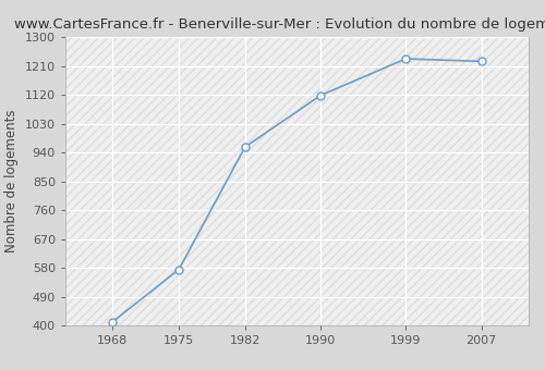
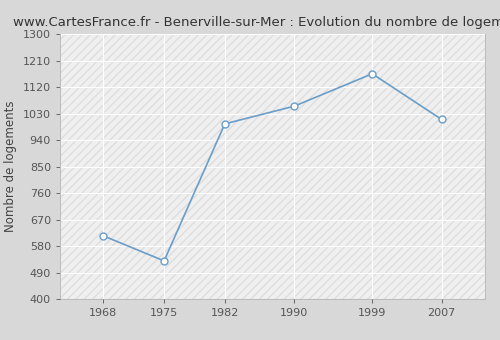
1968: 412 -> 615
1975: 575 -> 530
1982: 957 -> 995
1990: 1118 -> 1055
1999: 1232 -> 1165
2007: 1224 -> 1010
